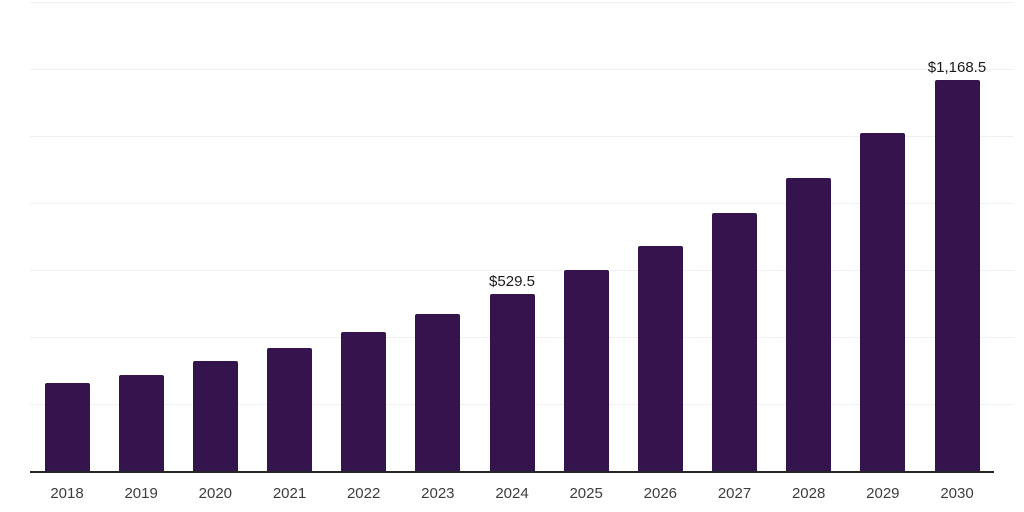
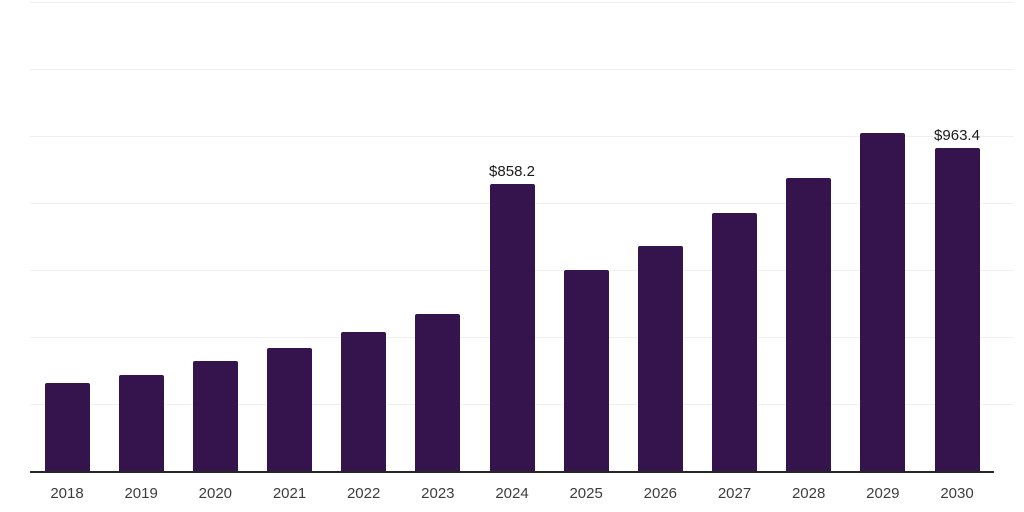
2024: $529.5 -> $858.2
2030: $1,168.5 -> $963.4
